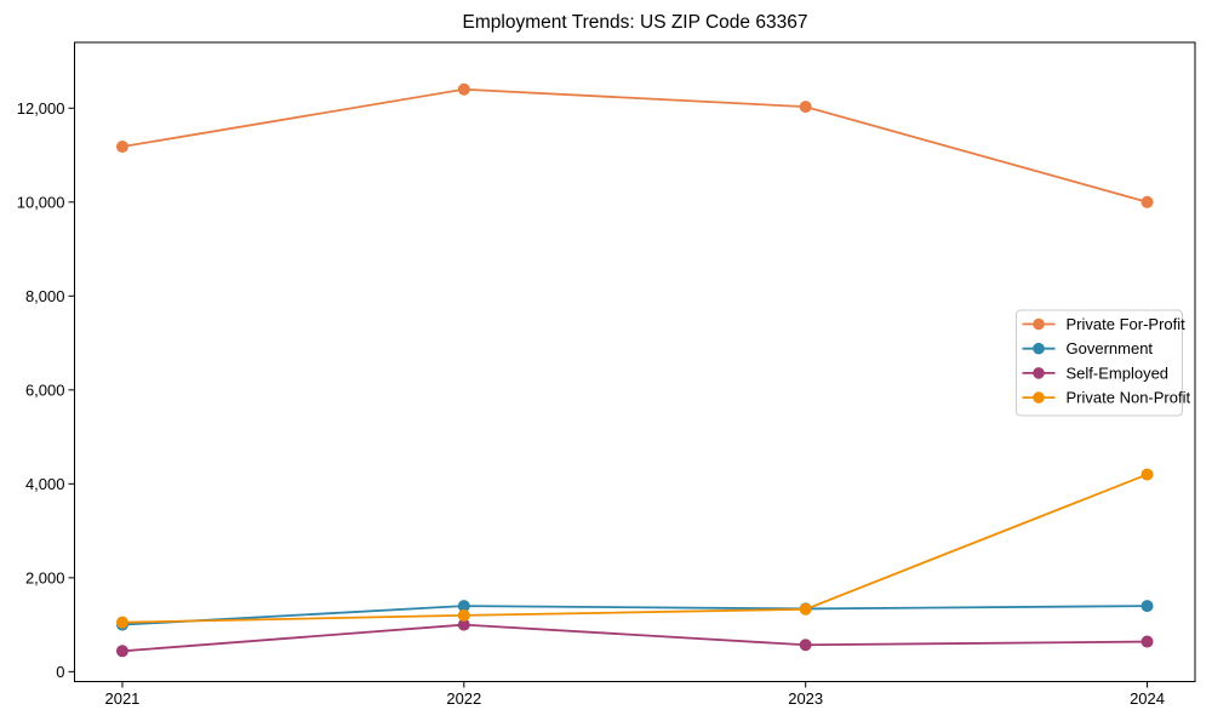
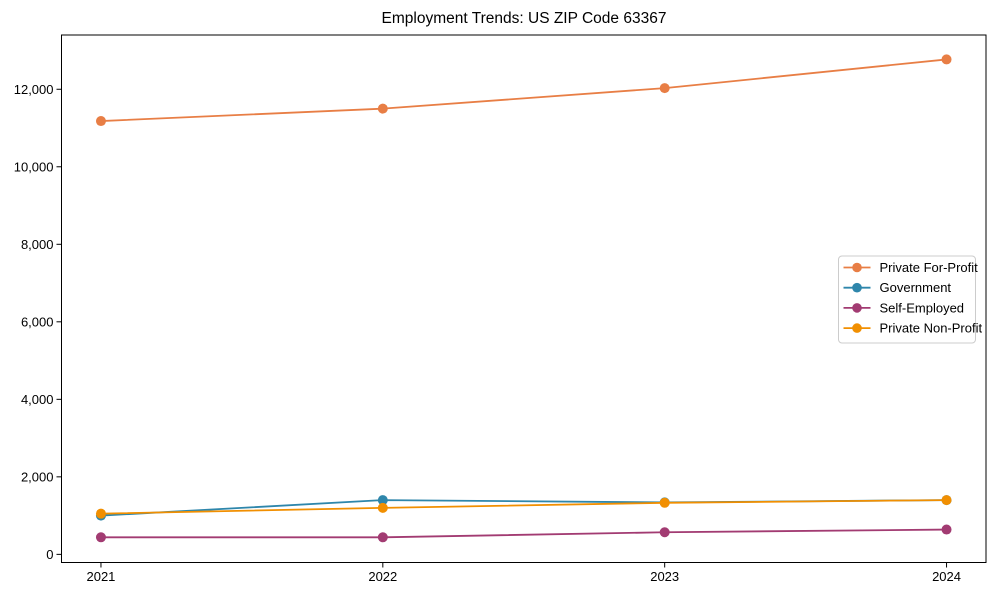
Private For-Profit/2022: 12400 -> 11500
Self-Employed/2022: 1000 -> 400
Private For-Profit/2024: 10000 -> 12800
Private Non-Profit/2024: 4200 -> 1400
